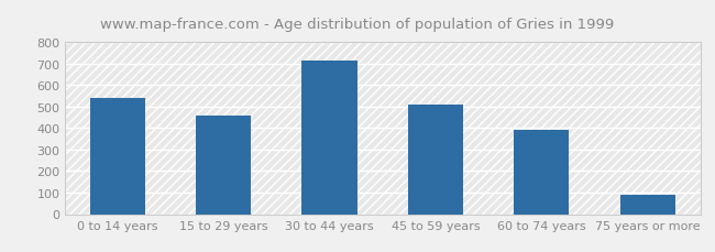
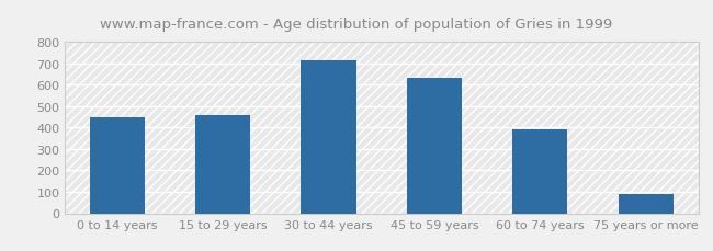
0 to 14 years: 540 -> 450
45 to 59 years: 510 -> 630
